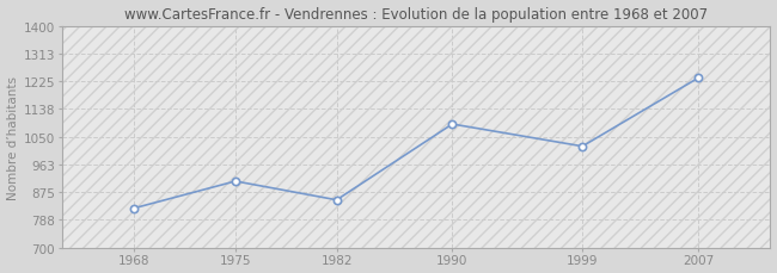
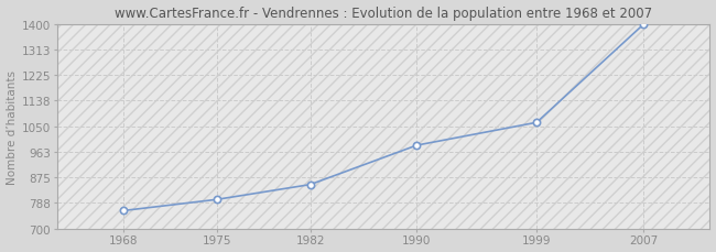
1968: 825 -> 762
1975: 910 -> 800
1990: 1090 -> 985
1999: 1020 -> 1063
2007: 1235 -> 1397
